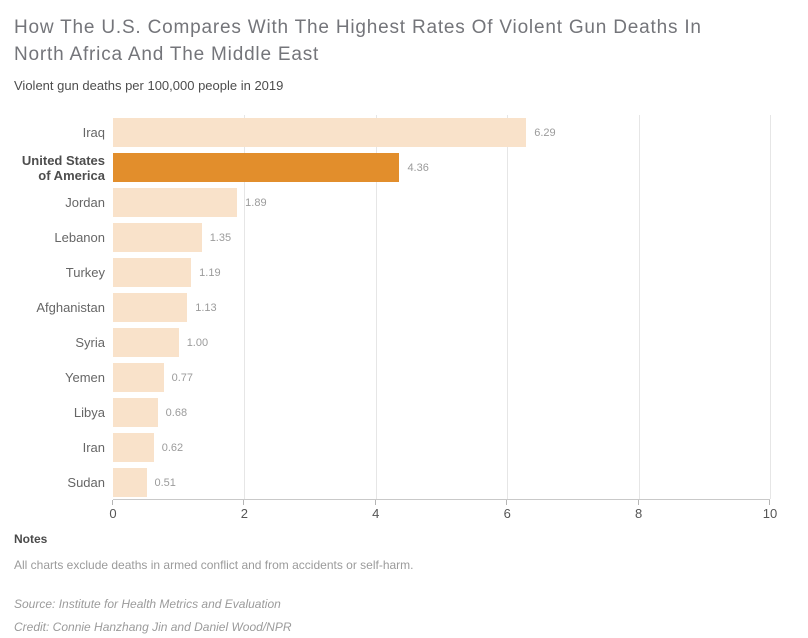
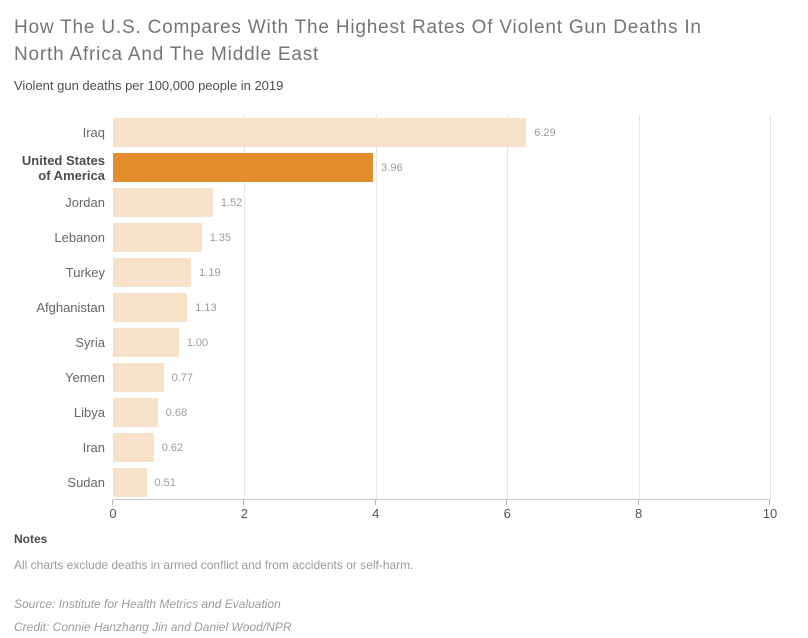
United States of America: 4.36 -> 3.96
Jordan: 1.89 -> 1.52
